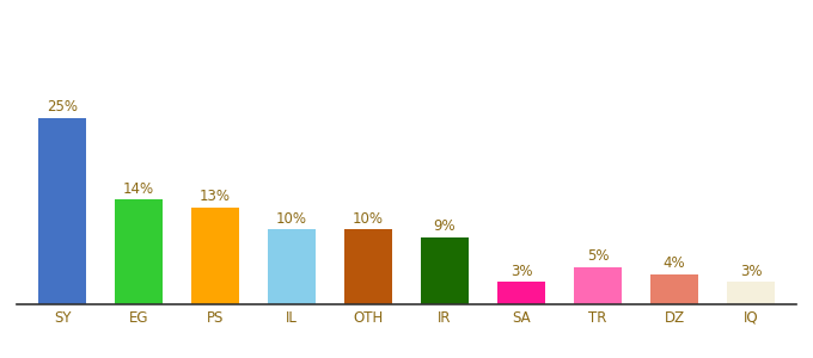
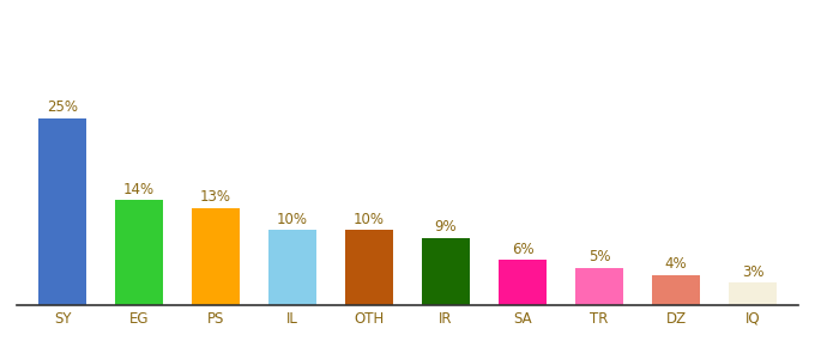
SA: 3% -> 6%
